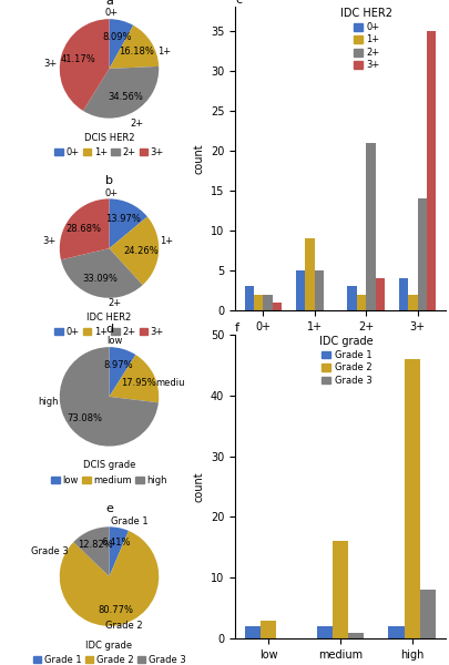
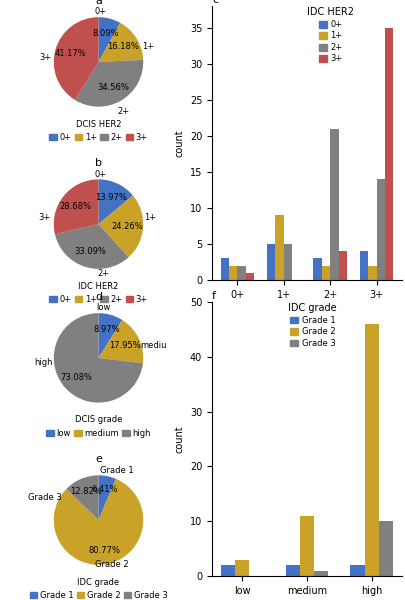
f/Grade 2/medium: 16 -> 11
f/Grade 3/high: 8 -> 10
